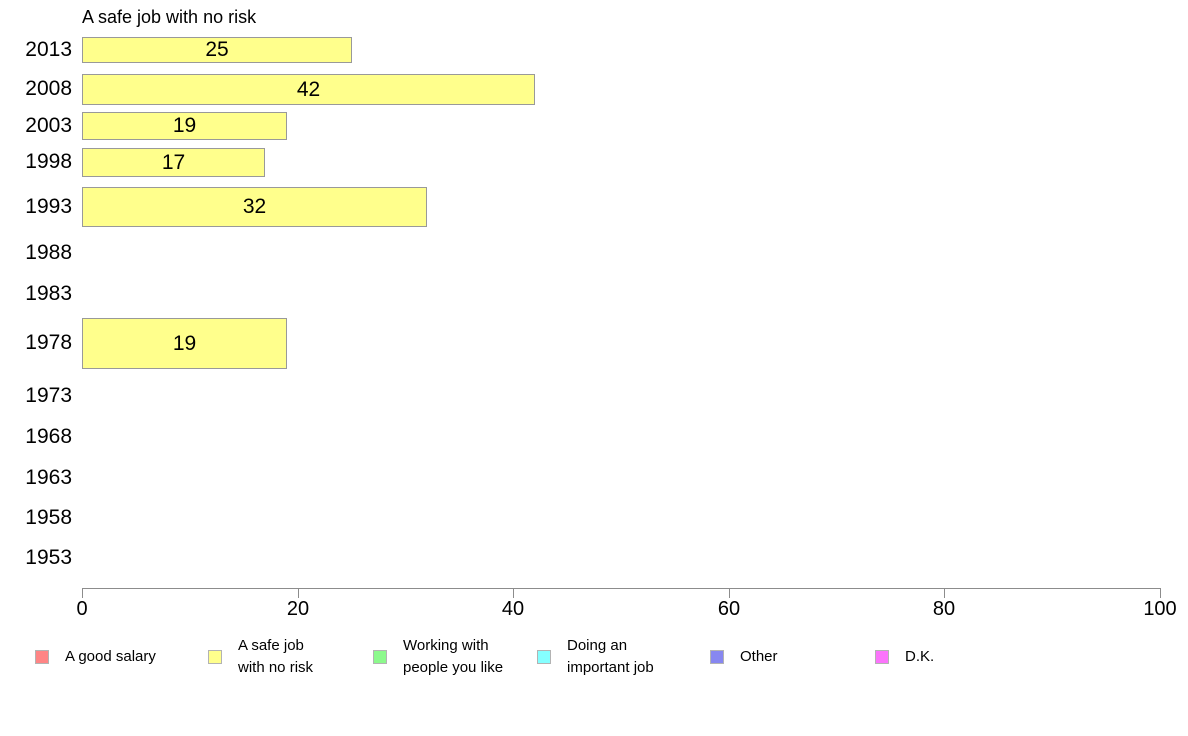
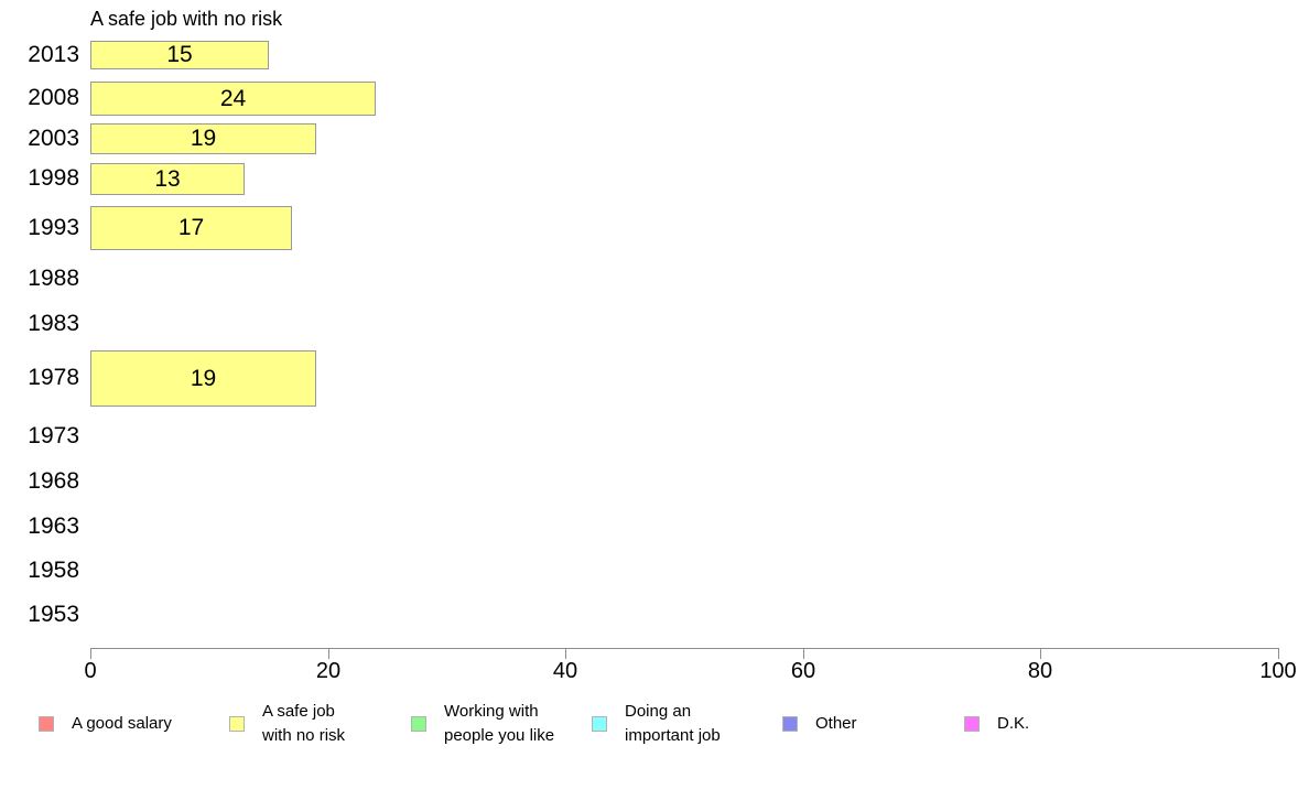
2013: 25 -> 15
2008: 42 -> 24
1998: 17 -> 13
1993: 32 -> 17
